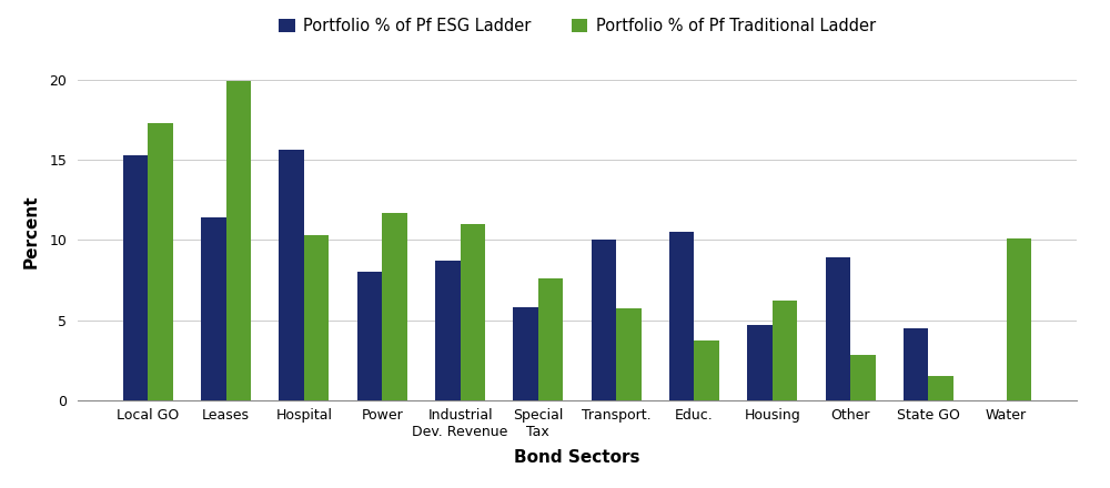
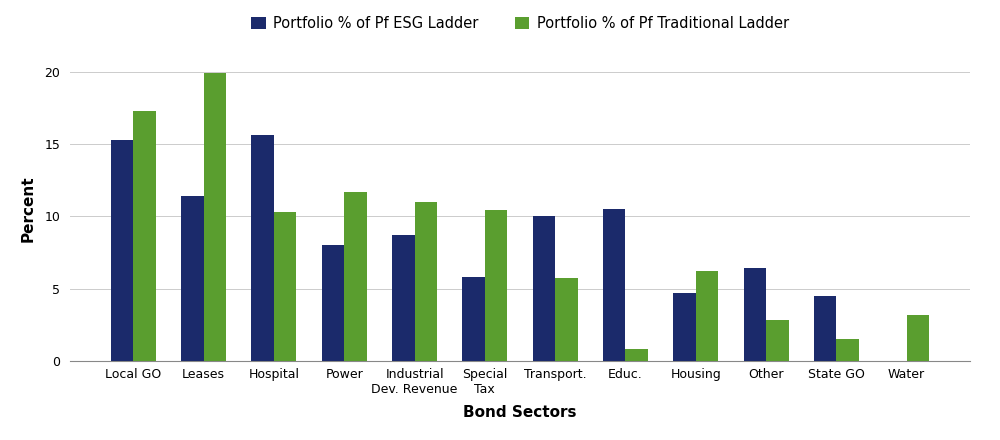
Portfolio % of Pf Traditional Ladder/Special Tax: 7.6 -> 10.4
Portfolio % of Pf Traditional Ladder/Educ.: 3.7 -> 0.8
Portfolio % of Pf ESG Ladder/Other: 8.9 -> 6.4
Portfolio % of Pf Traditional Ladder/Water: 10.1 -> 3.2
